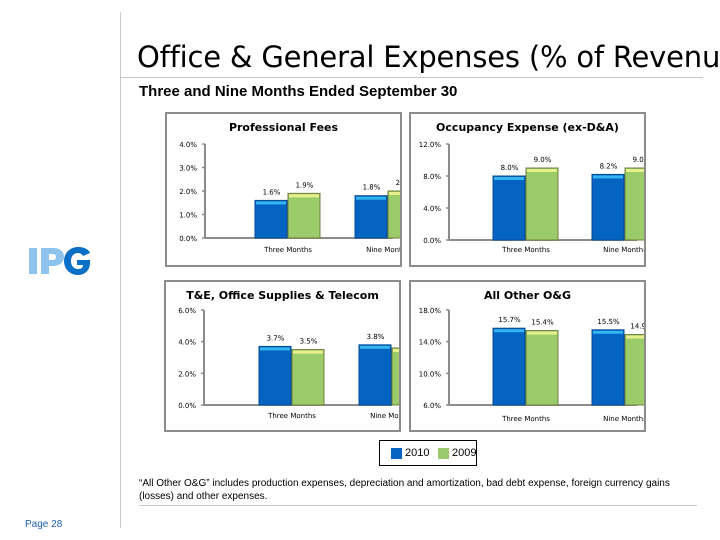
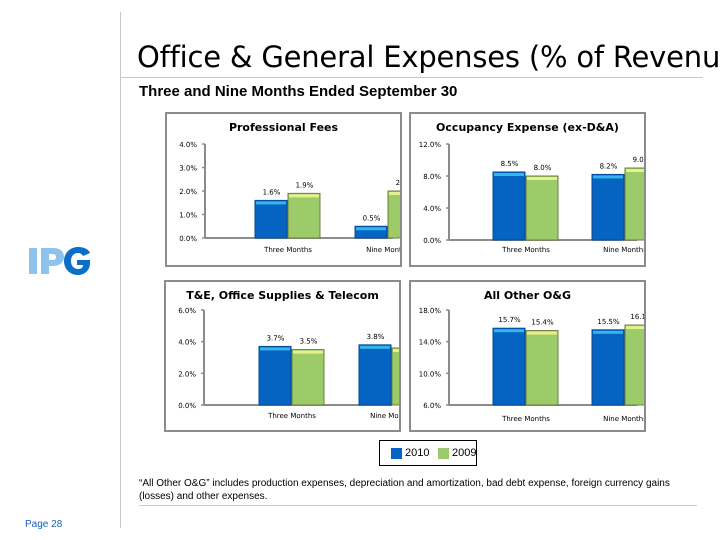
Professional Fees/2010/Nine Months: 1.8% -> 0.5%
Occupancy Expense (ex-D&A)/2010/Three Months: 8.0% -> 8.5%
Occupancy Expense (ex-D&A)/2009/Three Months: 9.0% -> 8.0%
All Other O&G/2009/Nine Months: 14.9% -> 16.1%
